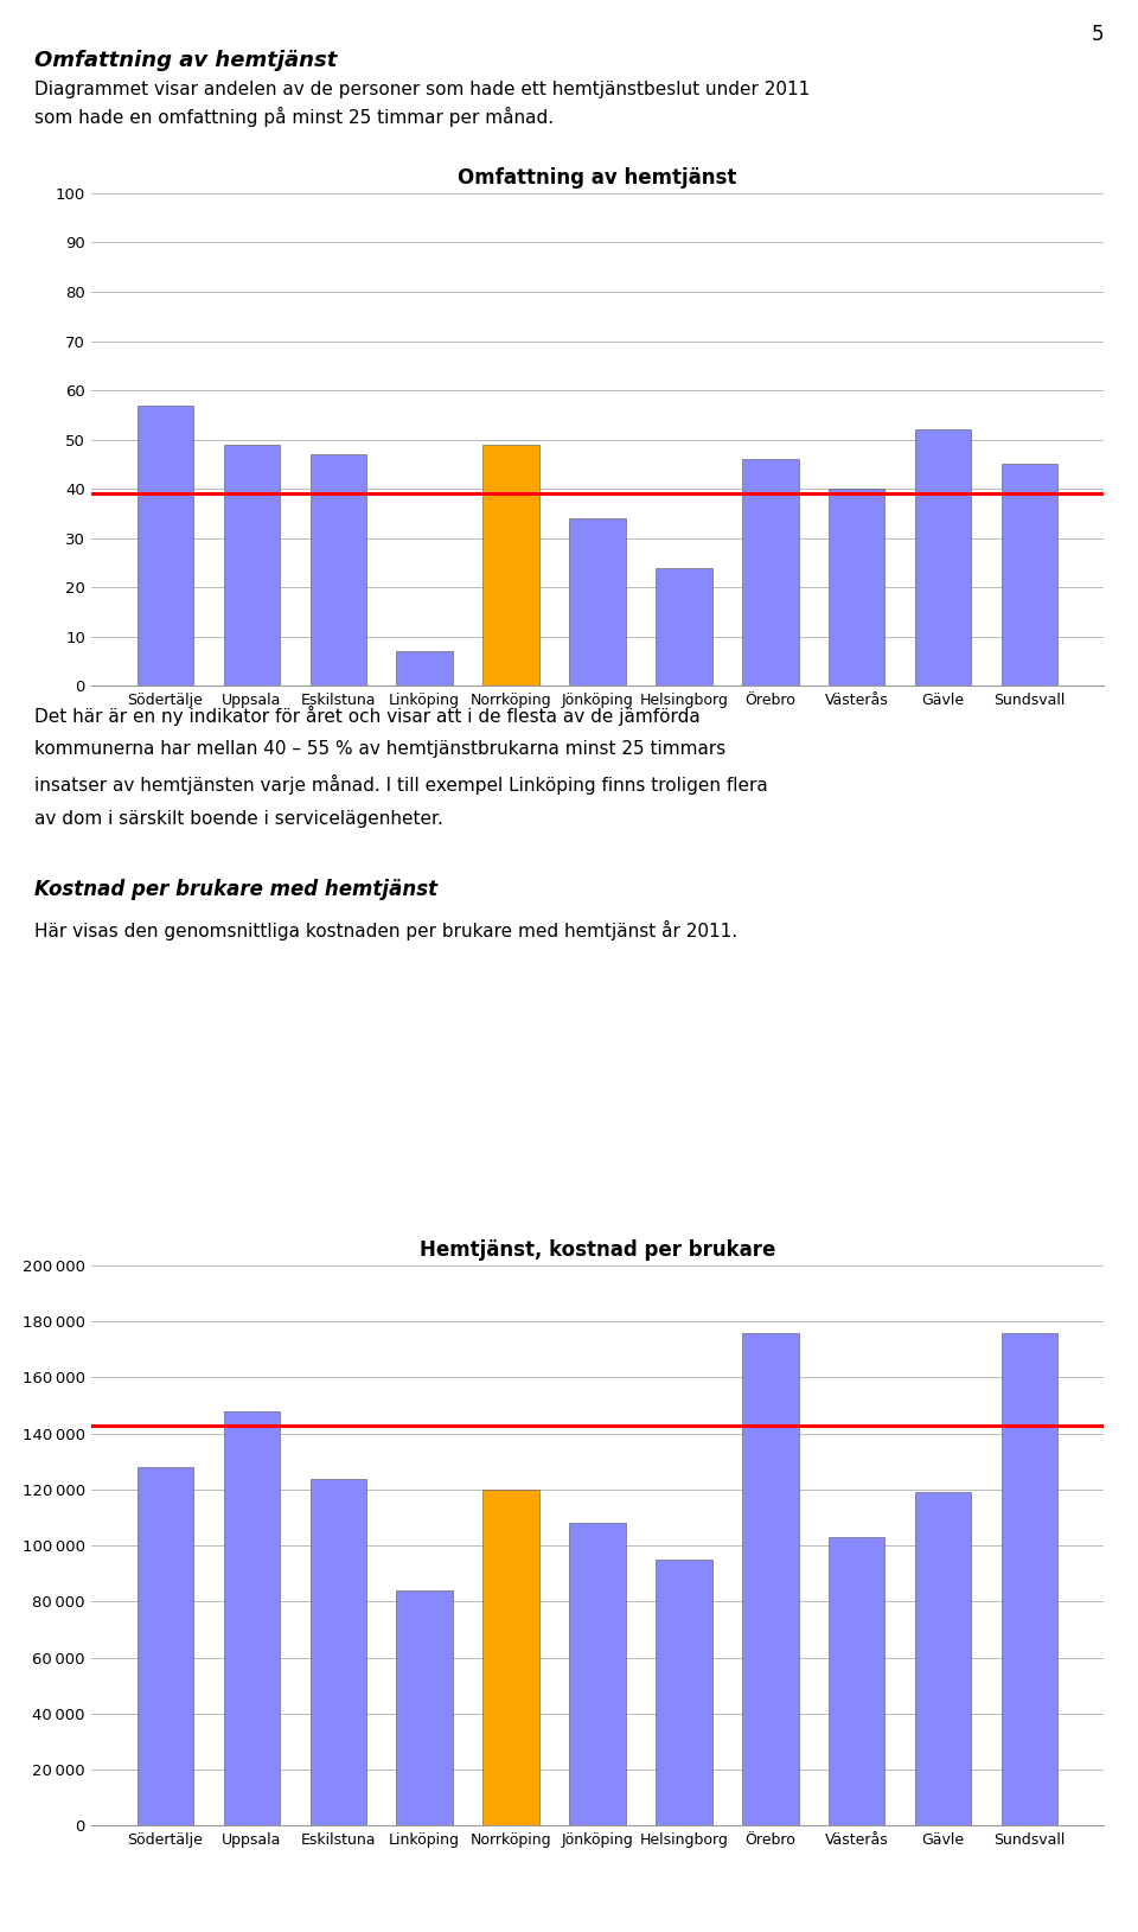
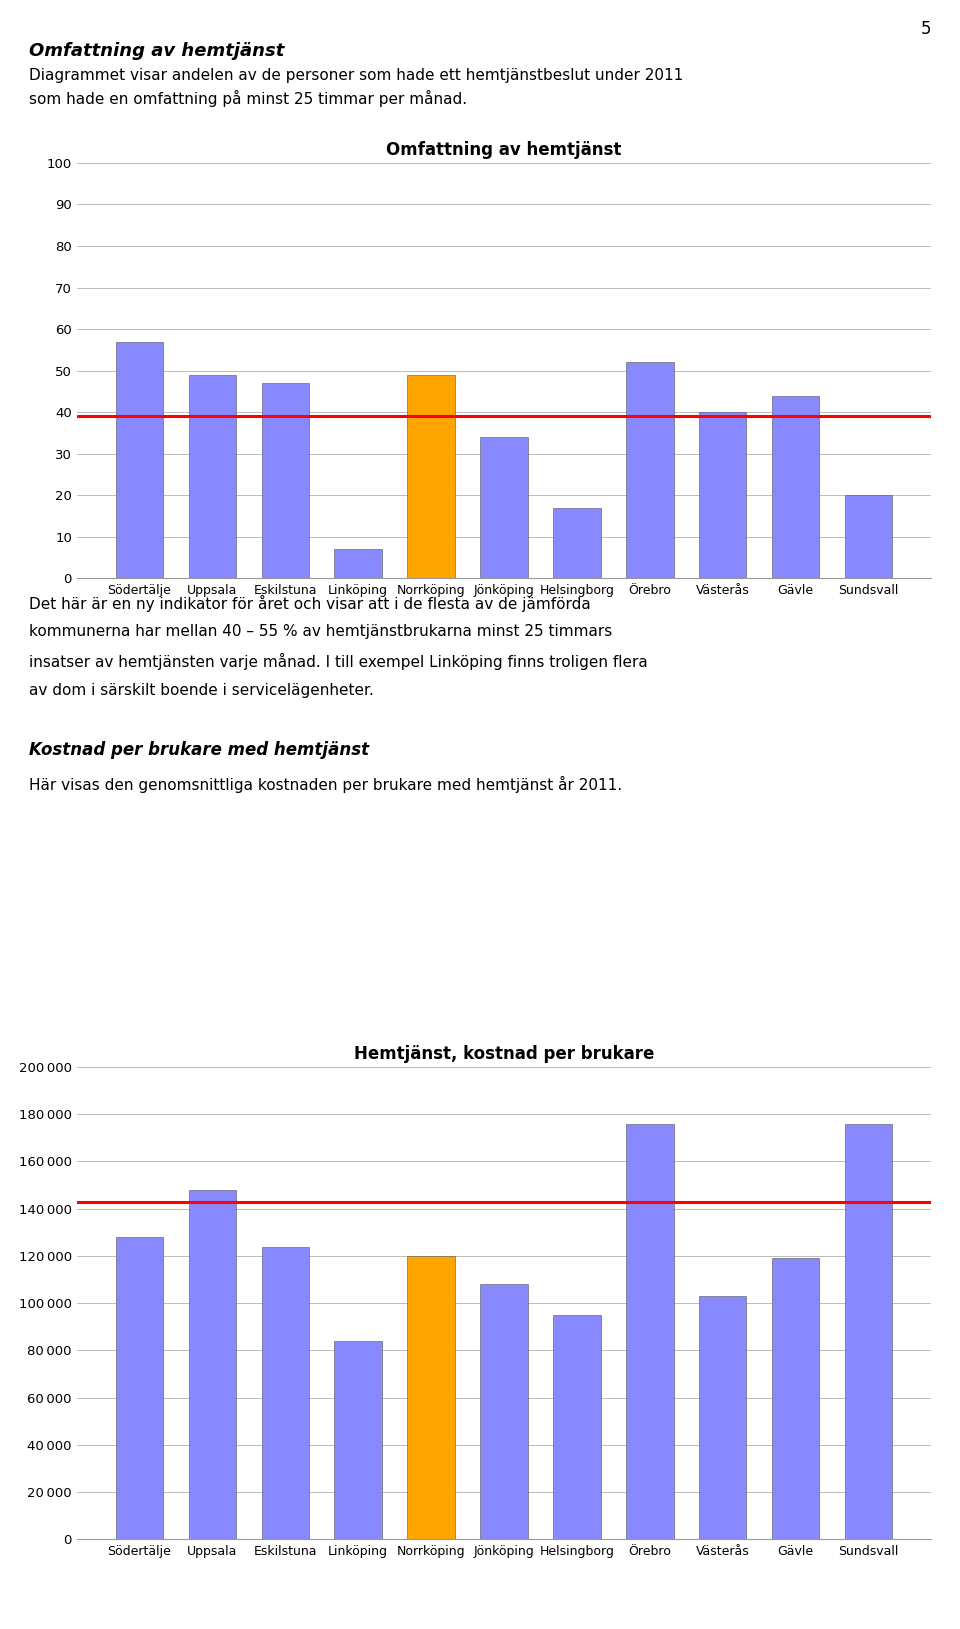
Omfattning av hemtjänst/Helsingborg: 24 -> 17
Omfattning av hemtjänst/Örebro: 46 -> 52
Omfattning av hemtjänst/Gävle: 52 -> 44
Omfattning av hemtjänst/Sundsvall: 45 -> 20
